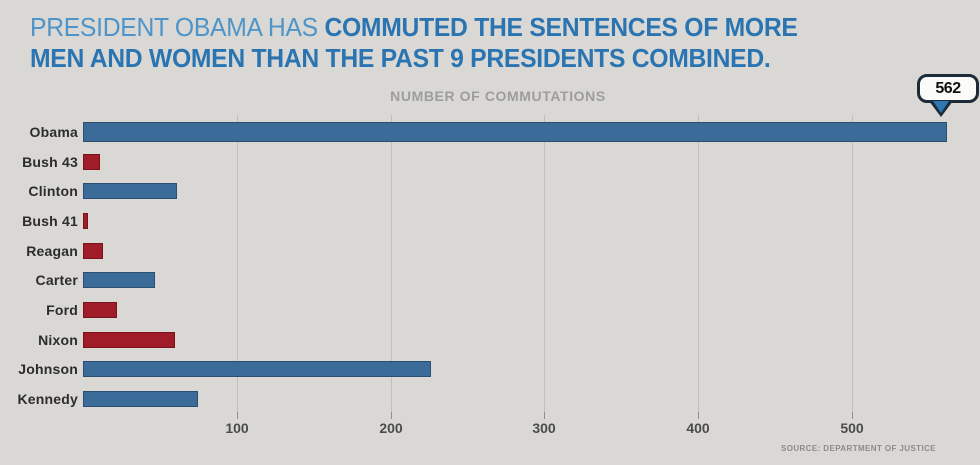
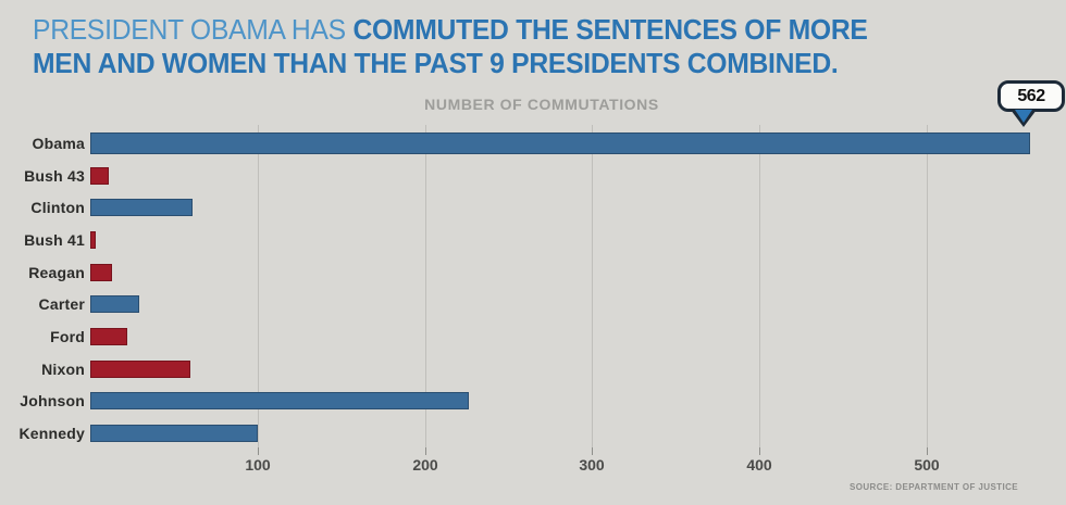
Carter: 47 -> 29
Kennedy: 75 -> 100
